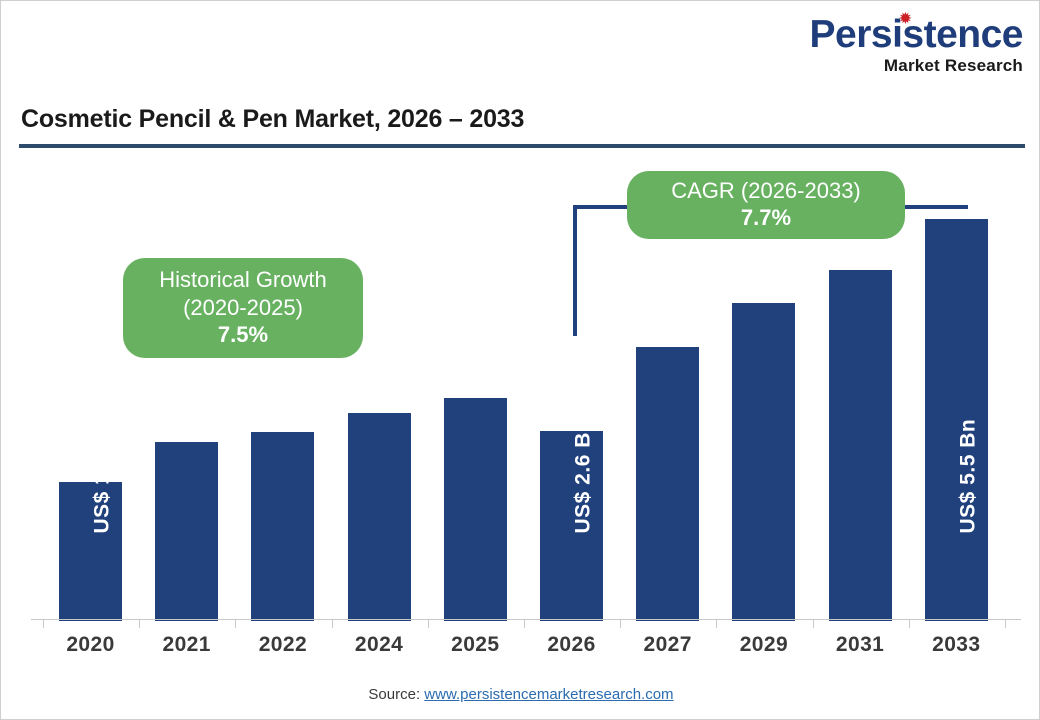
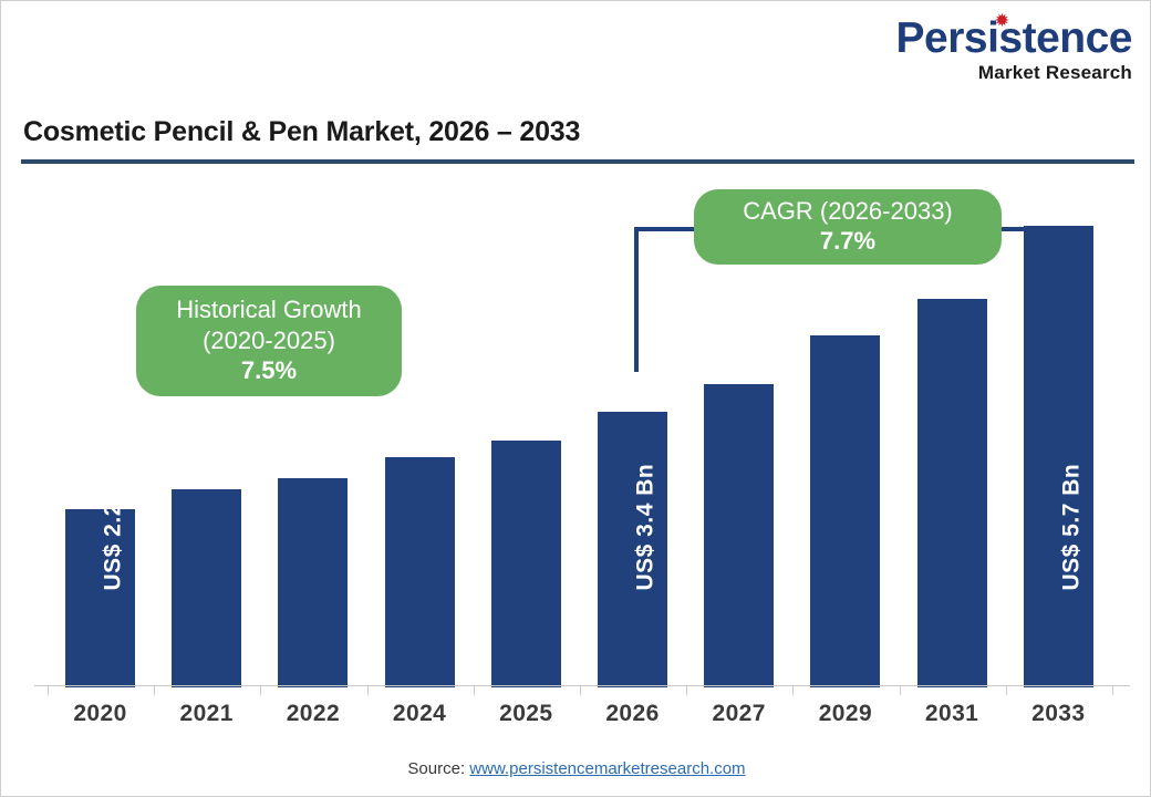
2020: 1.9 -> 2.2
2026: 2.6 -> 3.4
2033: 5.5 -> 5.7
